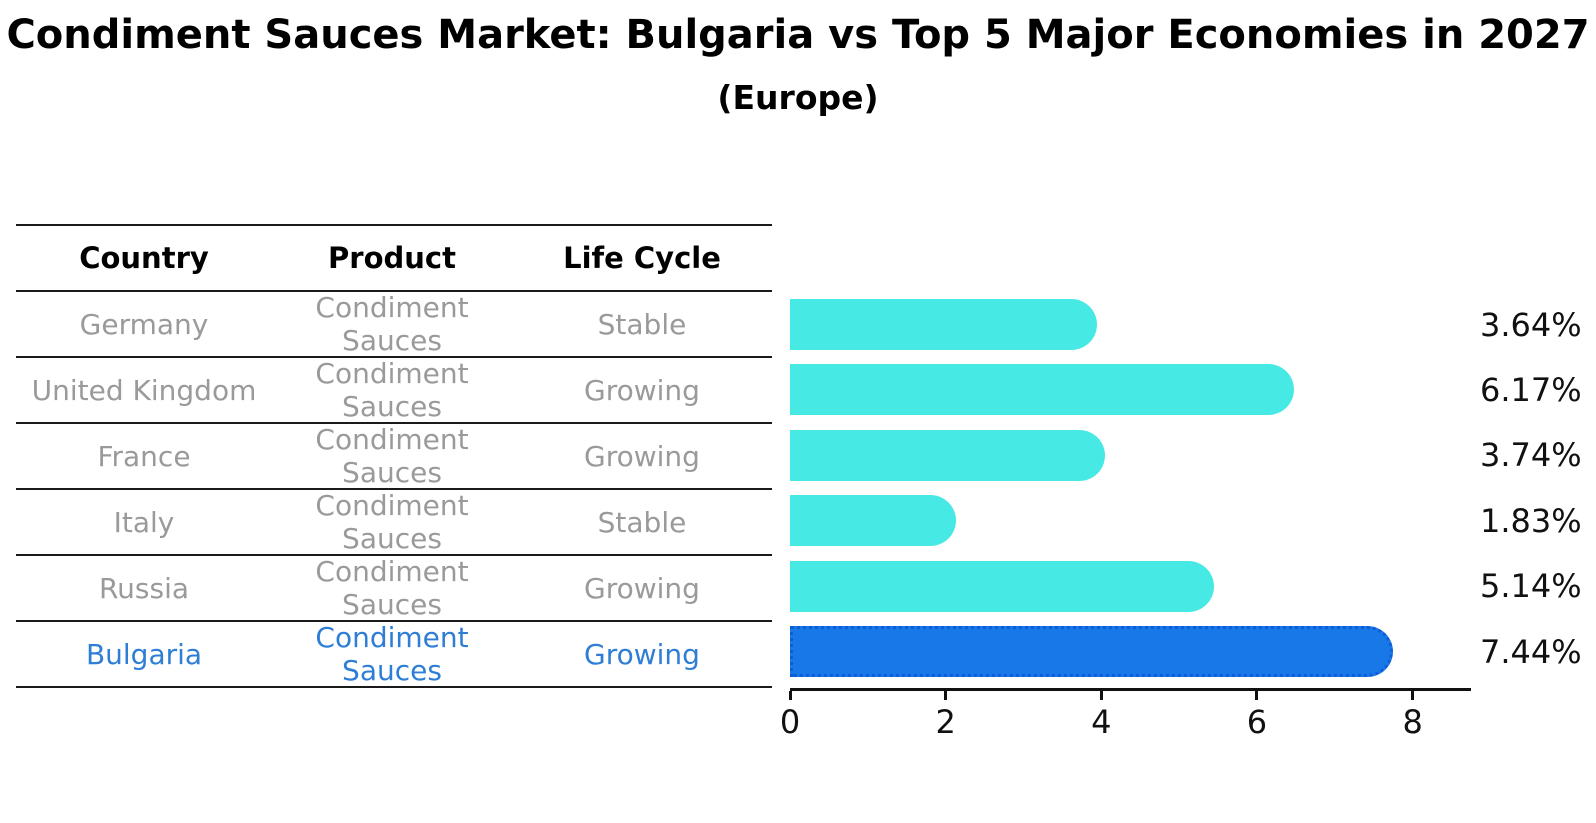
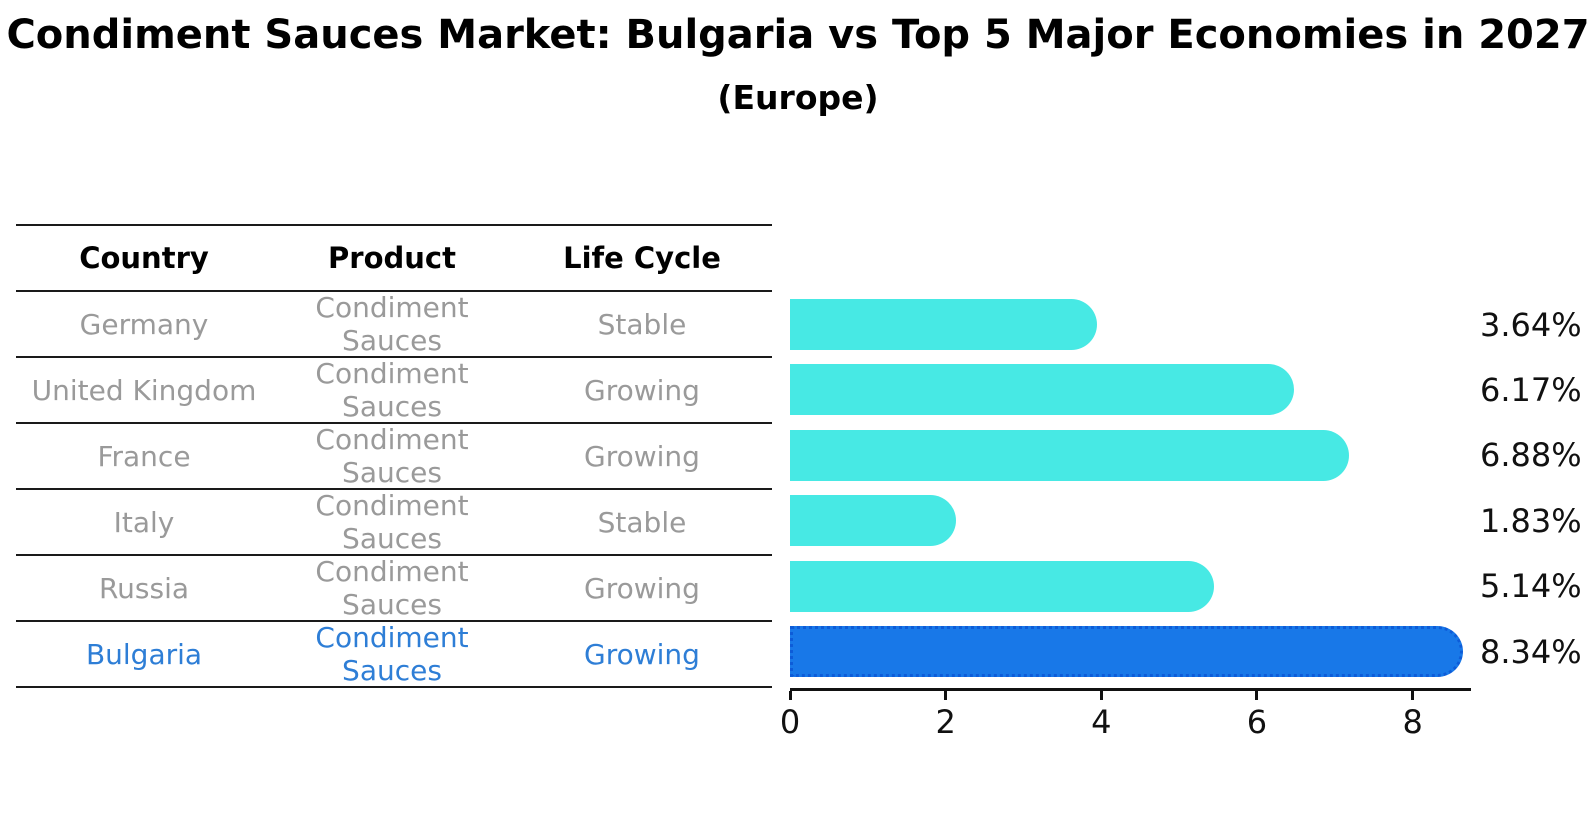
France: 3.74% -> 6.88%
Bulgaria: 7.44% -> 8.34%
